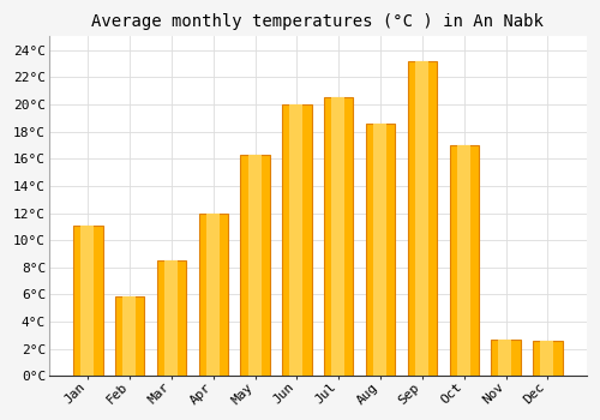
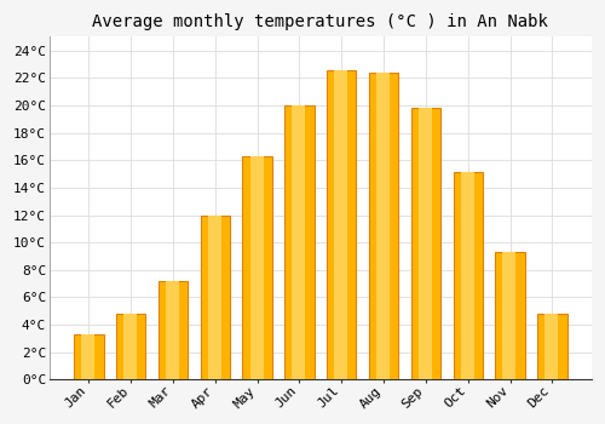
Jan: 11.1°C -> 3.3°C
Feb: 5.9°C -> 4.8°C
Mar: 8.5°C -> 7.2°C
Jul: 20.5°C -> 22.6°C
Aug: 18.6°C -> 22.4°C
Sep: 23.2°C -> 19.8°C
Oct: 17.0°C -> 15.1°C
Nov: 2.7°C -> 9.3°C
Dec: 2.6°C -> 4.8°C
